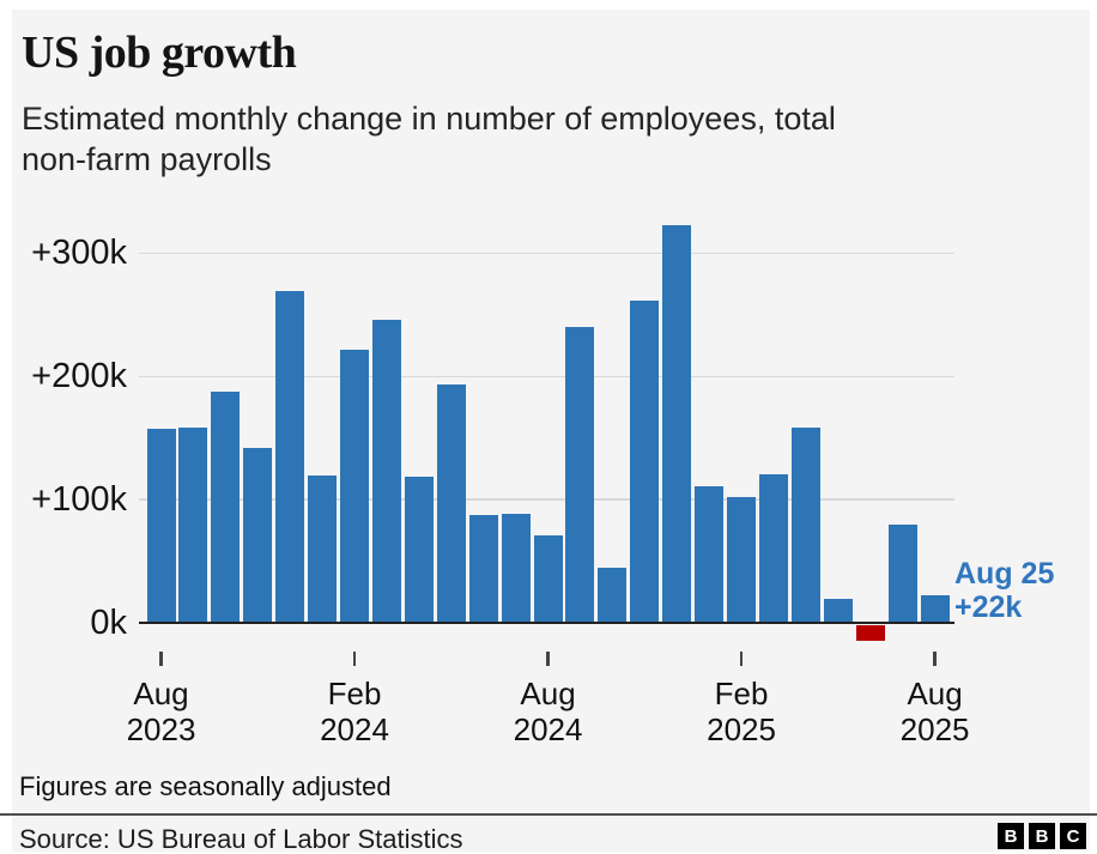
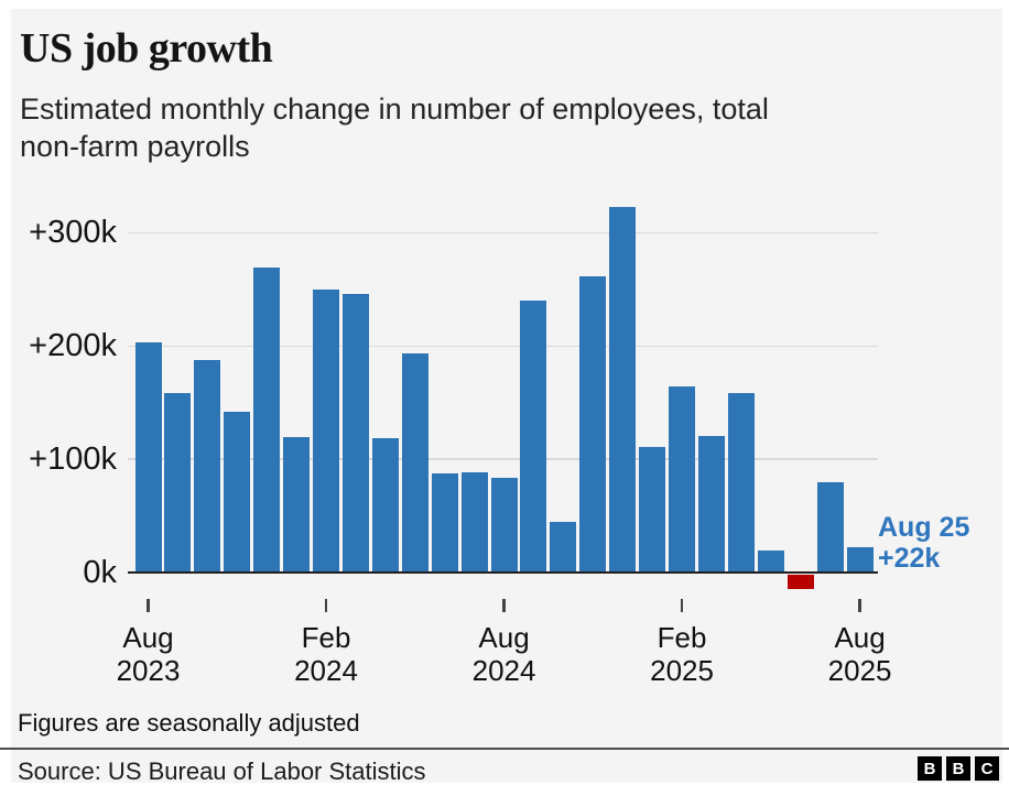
Aug 2023: 157k -> 203k
Feb 2024: 222k -> 250k
Aug 2024: 71k -> 83k
Feb 2025: 102k -> 164k
